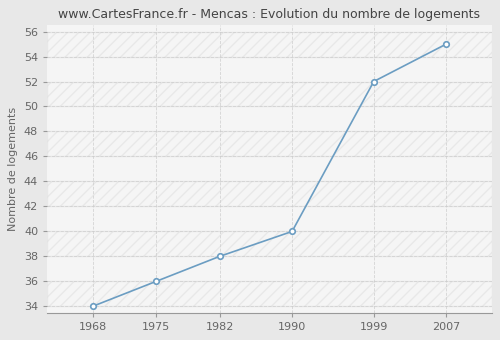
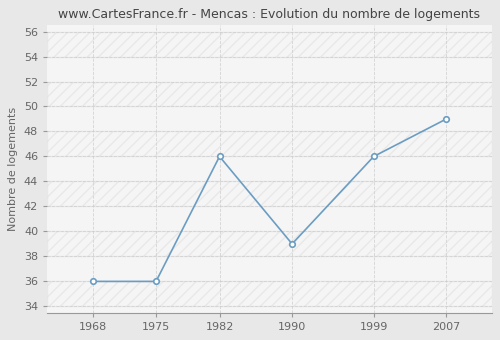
1968: 34 -> 36
1982: 38 -> 46
1990: 40 -> 39
1999: 52 -> 46
2007: 55 -> 49
